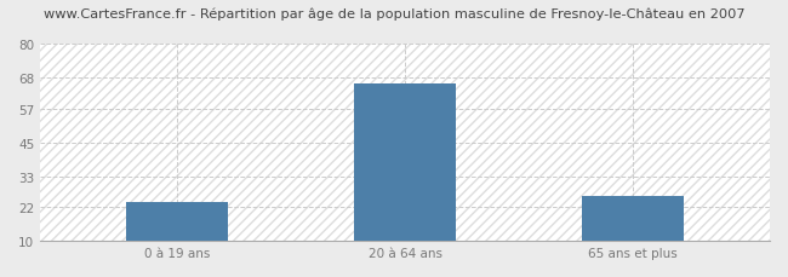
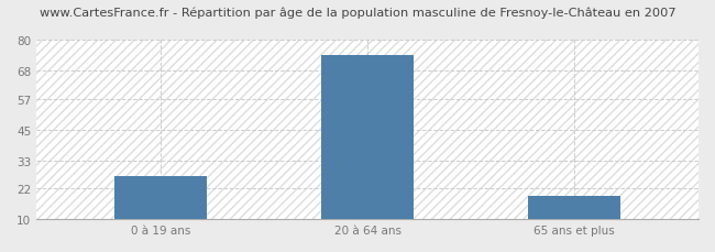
0 à 19 ans: 24 -> 27
20 à 64 ans: 66 -> 74
65 ans et plus: 26 -> 19
